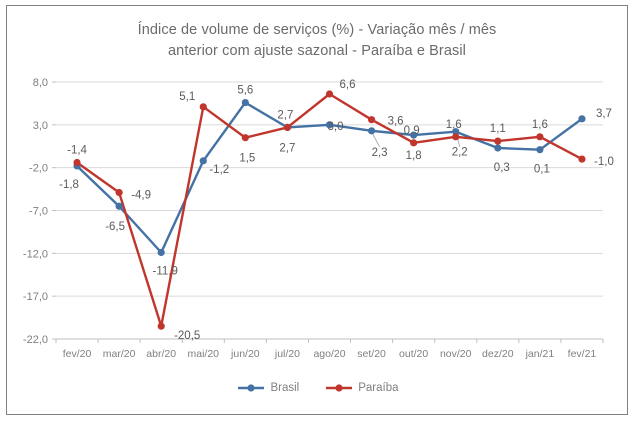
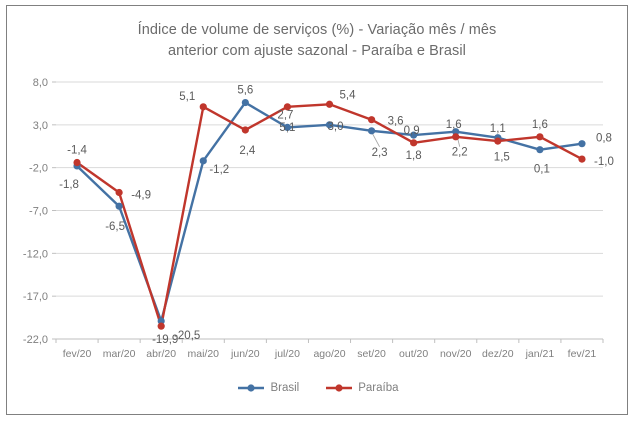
Brasil/abr/20: -11,9 -> -19,9
Paraíba/jun/20: 1,5 -> 2,4
Paraíba/jul/20: 2,7 -> 5,1
Paraíba/ago/20: 6,6 -> 5,4
Brasil/dez/20: 0,3 -> 1,5
Brasil/fev/21: 3,7 -> 0,8
